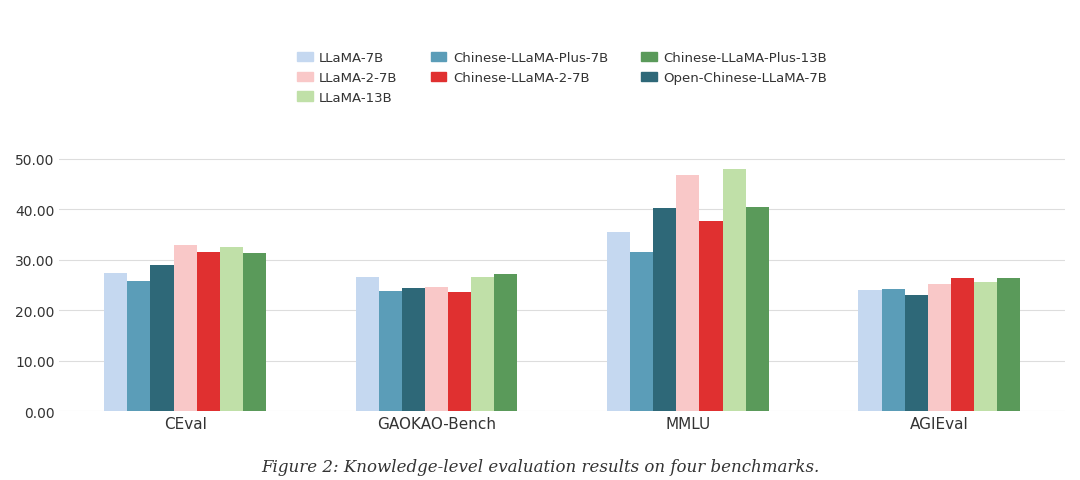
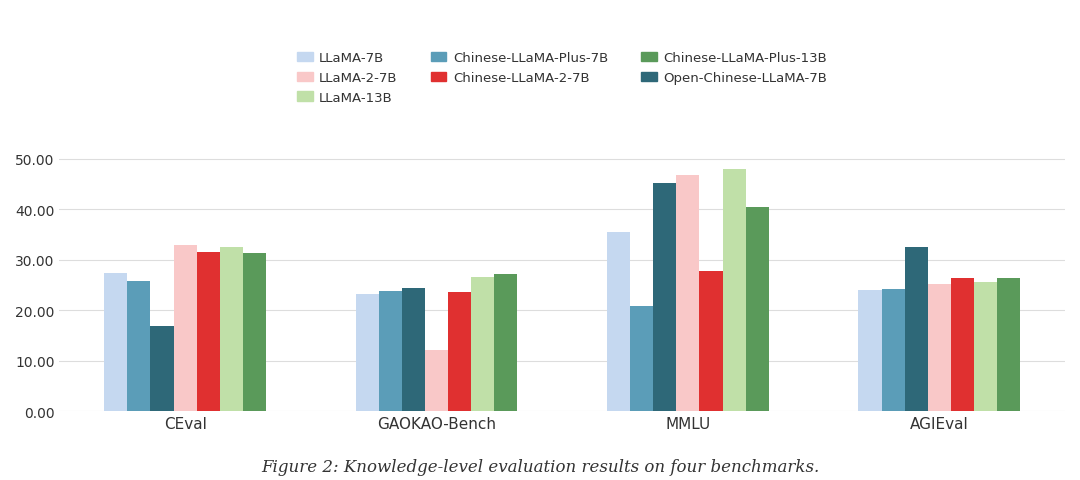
Open-Chinese-LLaMA-7B/CEval: 29.0 -> 17.0
LLaMA-7B/GAOKAO-Bench: 26.7 -> 23.2
LLaMA-2-7B/GAOKAO-Bench: 24.6 -> 12.2
Chinese-LLaMA-Plus-7B/MMLU: 31.6 -> 20.8
Open-Chinese-LLaMA-7B/MMLU: 40.2 -> 45.2
Chinese-LLaMA-2-7B/MMLU: 37.8 -> 27.8
Open-Chinese-LLaMA-7B/AGIEval: 23.0 -> 32.6
